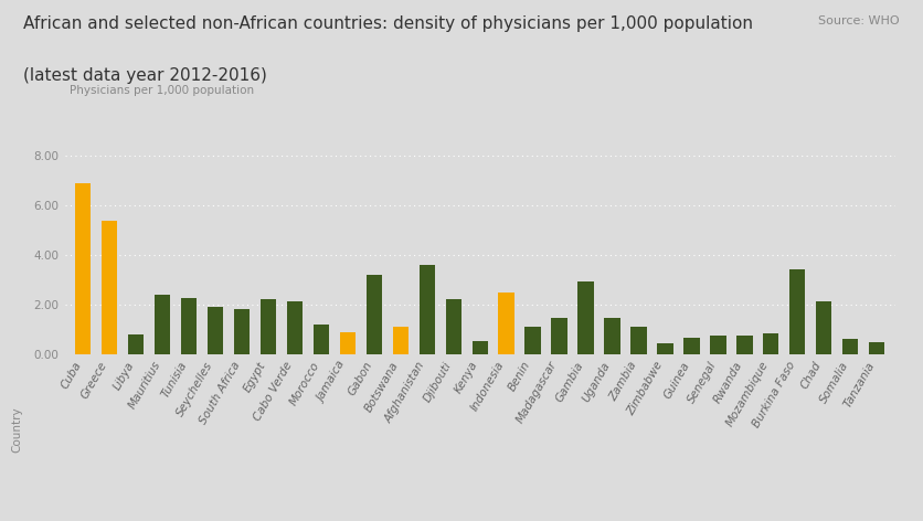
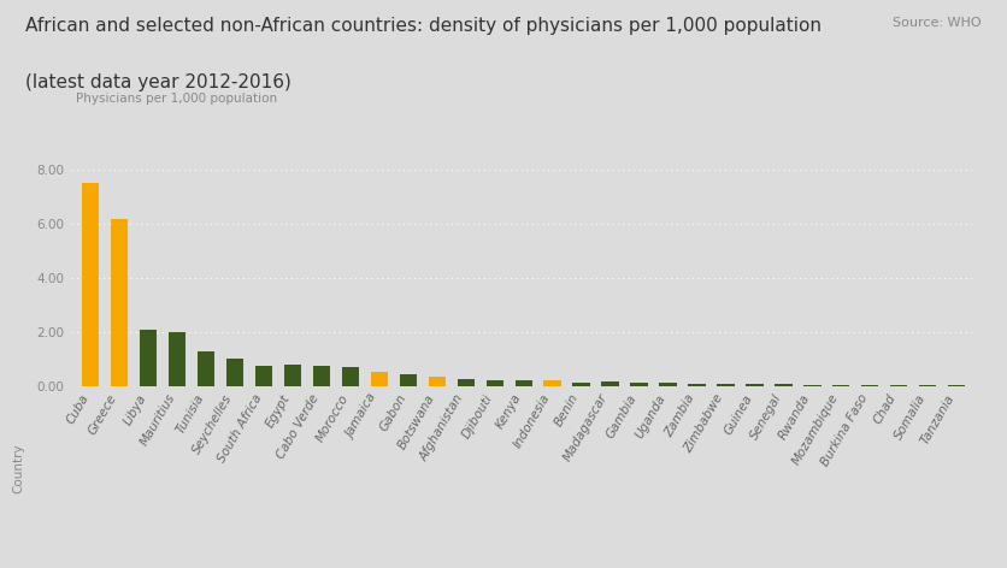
Cuba: 6.90 -> 7.52
Greece: 5.35 -> 6.17
Libya: 0.80 -> 2.09
Mauritius: 2.40 -> 1.99
Tunisia: 2.25 -> 1.27
Seychelles: 1.90 -> 1.02
South Africa: 1.80 -> 0.77
Egypt: 2.20 -> 0.79
Cabo Verde: 2.15 -> 0.77
Morocco: 1.20 -> 0.73
Jamaica: 0.90 -> 0.53
Gabon: 3.20 -> 0.42
Botswana: 1.10 -> 0.37
Afghanistan: 3.60 -> 0.28
Djibouti: 2.20 -> 0.23
Kenya: 0.55 -> 0.20
Indonesia: 2.50 -> 0.20
Benin: 1.10 -> 0.15
Madagascar: 1.45 -> 0.18
Gambia: 2.95 -> 0.11
Uganda: 1.45 -> 0.12
Zambia: 1.10 -> 0.09
Zimbabwe: 0.45 -> 0.08
Guinea: 0.65 -> 0.08
Senegal: 0.75 -> 0.07
Rwanda: 0.75 -> 0.06
Mozambique: 0.85 -> 0.04
Burkina Faso: 3.40 -> 0.05
Chad: 2.15 -> 0.04
Somalia: 0.60 -> 0.03
Tanzania: 0.50 -> 0.03
